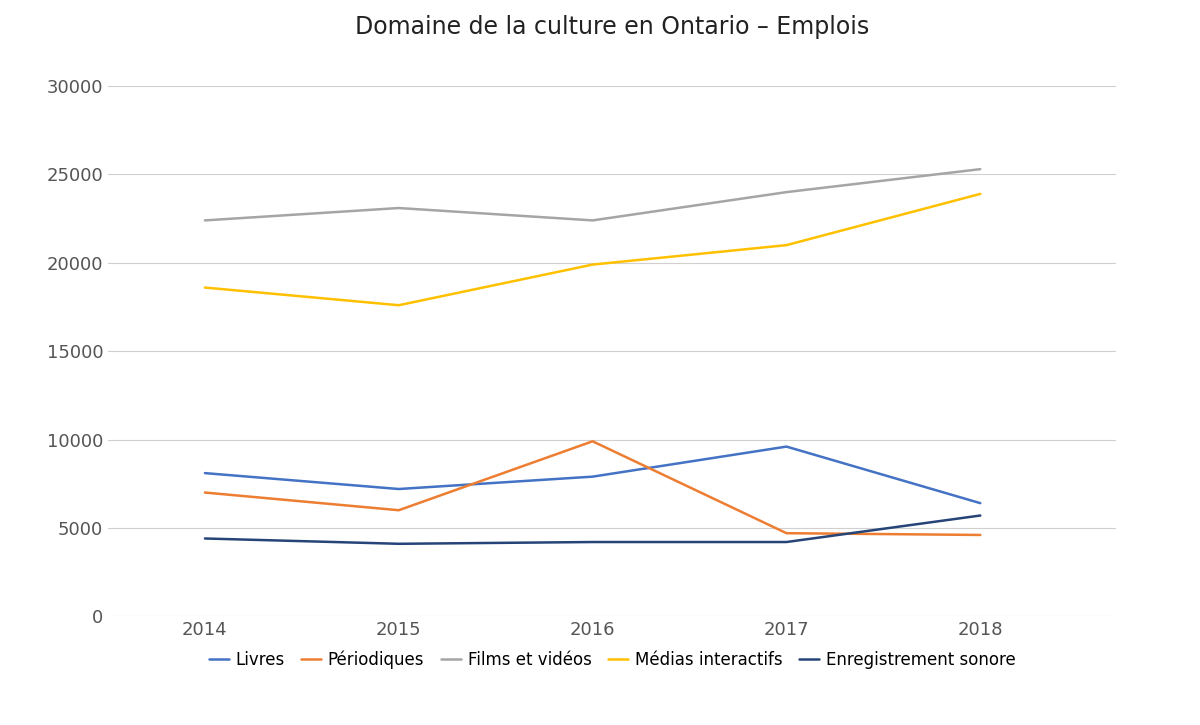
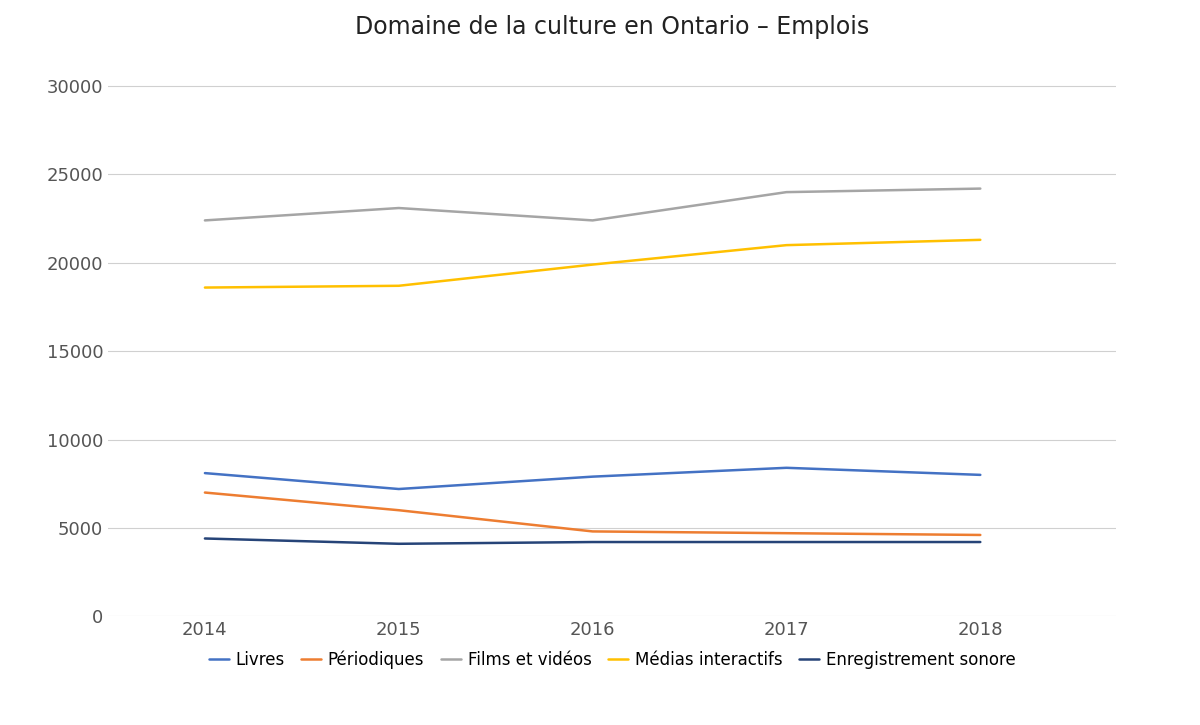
Médias interactifs/2015: 17600 -> 18700
Périodiques/2016: 9900 -> 4800
Livres/2017: 9600 -> 8400
Livres/2018: 6400 -> 8000
Films et vidéos/2018: 25300 -> 24200
Médias interactifs/2018: 23900 -> 21300
Enregistrement sonore/2018: 5700 -> 4200
